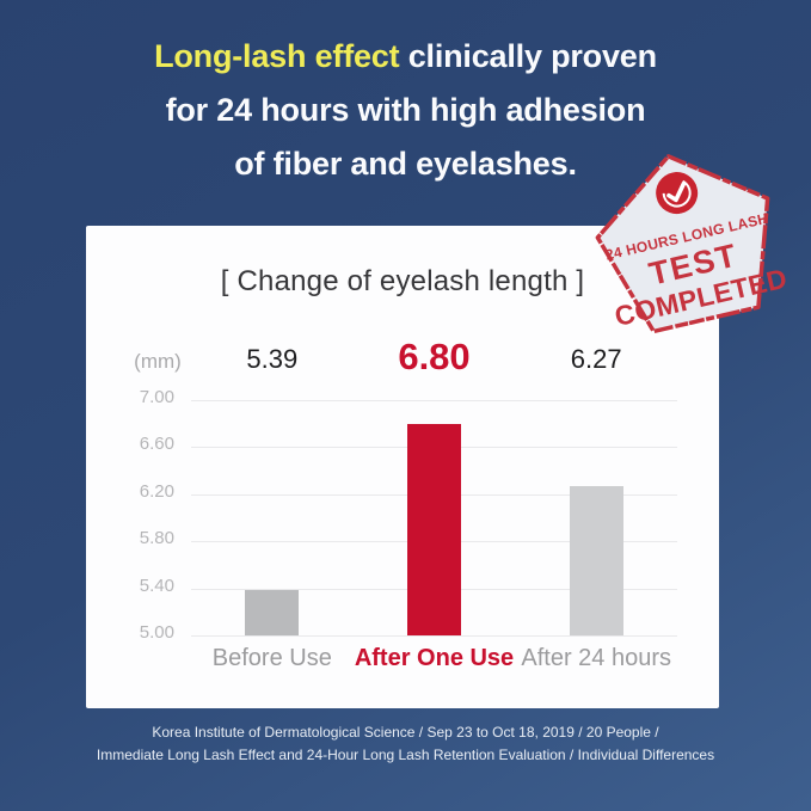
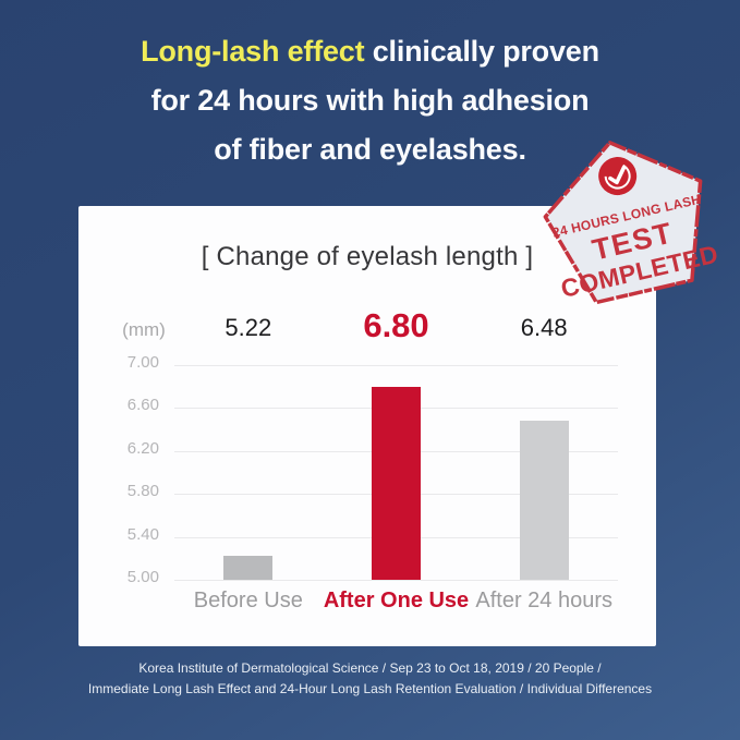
Before Use: 5.39 -> 5.22
After 24 hours: 6.27 -> 6.48
